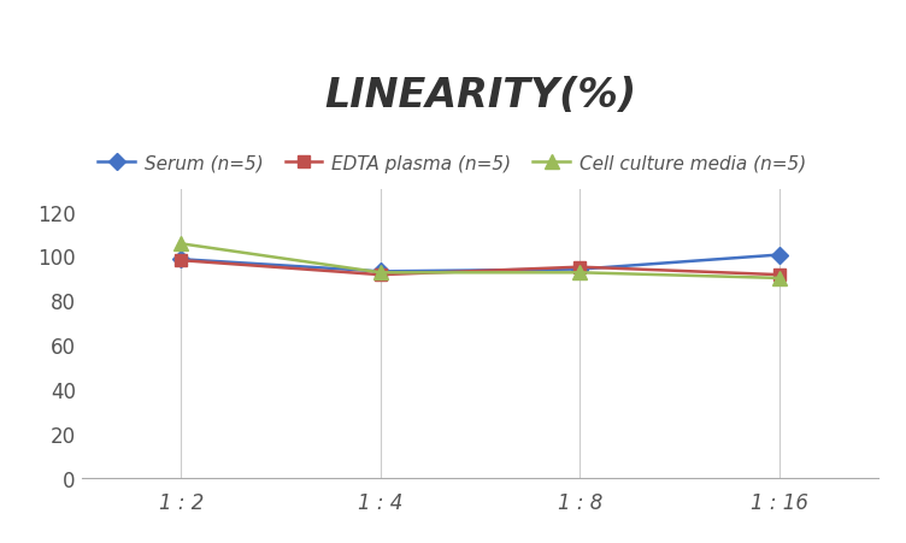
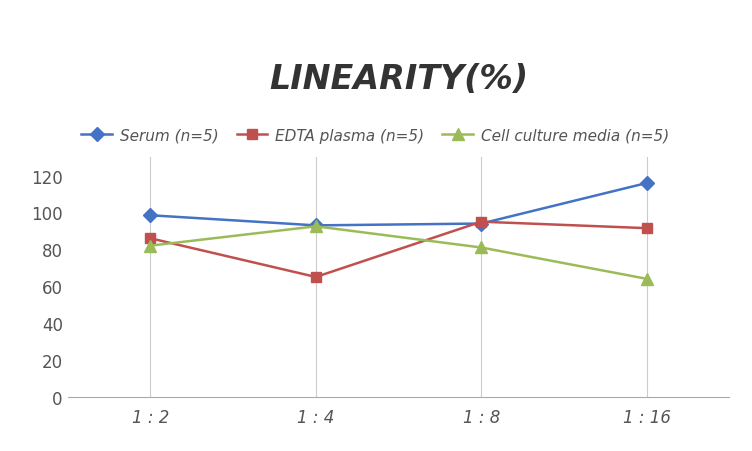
EDTA plasma (n=5)/1 : 2: 98 -> 86
Cell culture media (n=5)/1 : 2: 106 -> 82
EDTA plasma (n=5)/1 : 4: 92 -> 65
Cell culture media (n=5)/1 : 8: 92 -> 81
Serum (n=5)/1 : 16: 100 -> 116
Cell culture media (n=5)/1 : 16: 90 -> 64
